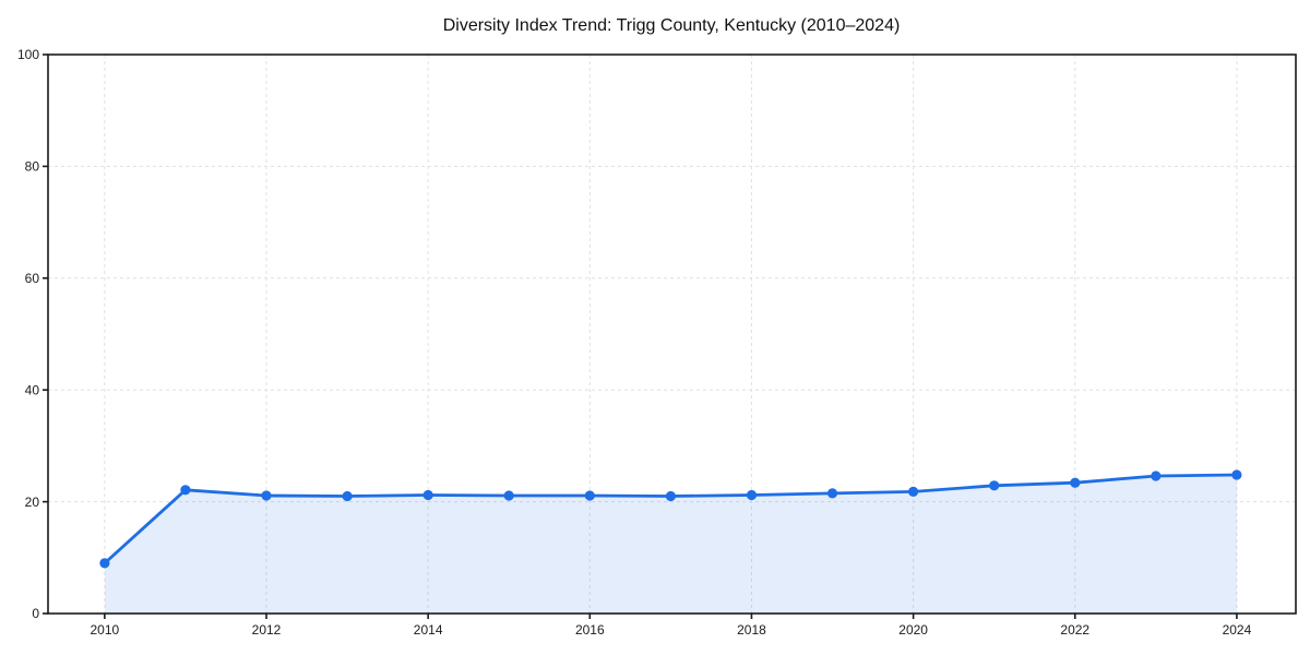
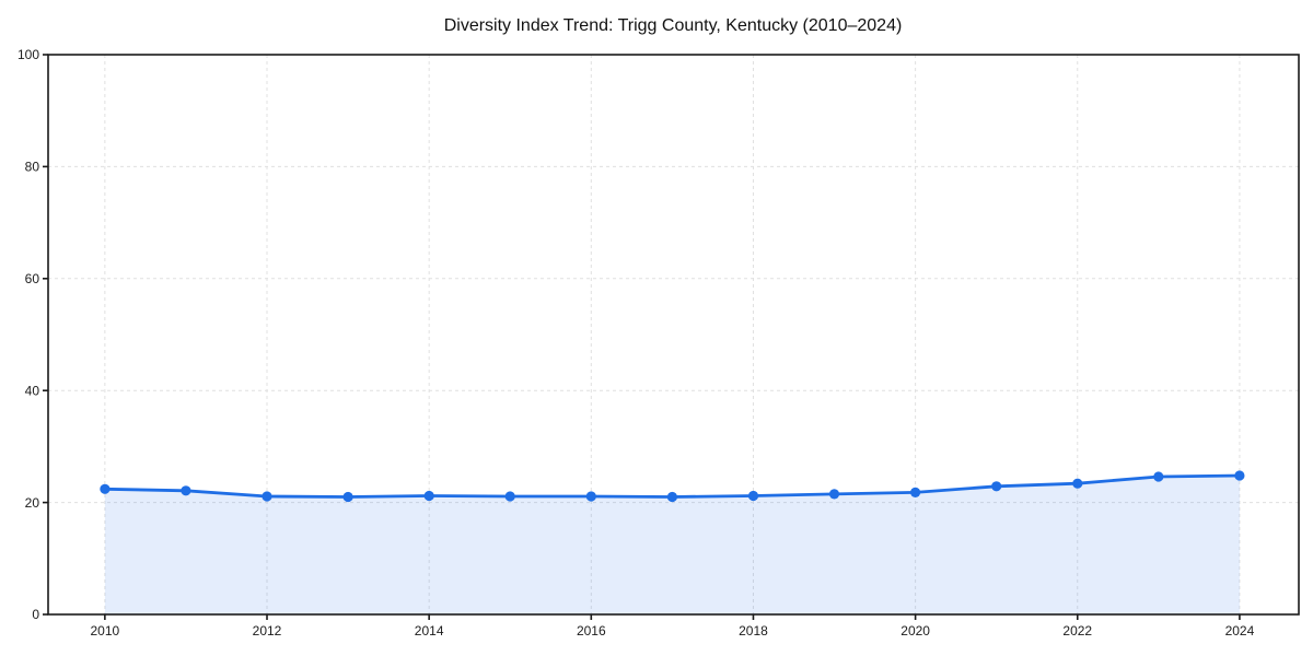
2010: 9 -> 22
